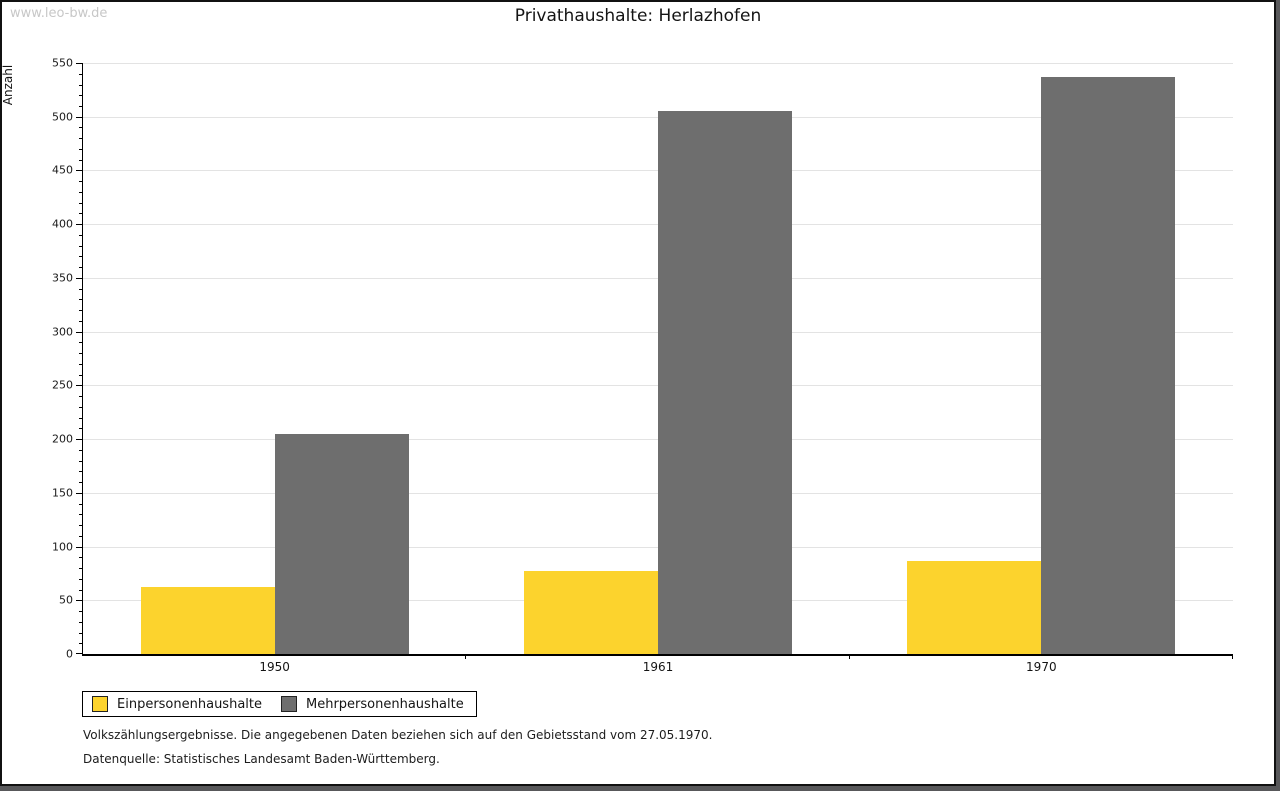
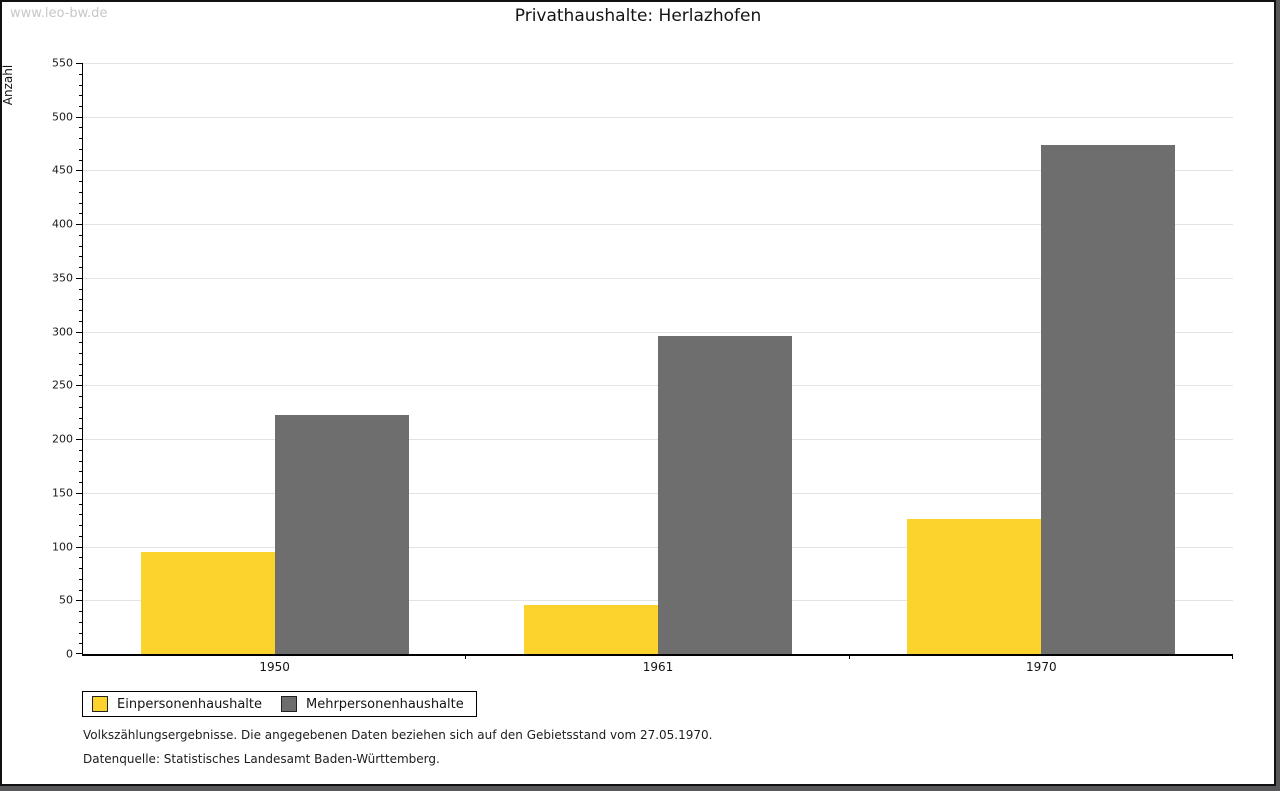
Einpersonenhaushalte/1950: 62 -> 95
Mehrpersonenhaushalte/1950: 205 -> 222
Einpersonenhaushalte/1961: 77 -> 46
Mehrpersonenhaushalte/1961: 505 -> 296
Einpersonenhaushalte/1970: 87 -> 126
Mehrpersonenhaushalte/1970: 537 -> 474
